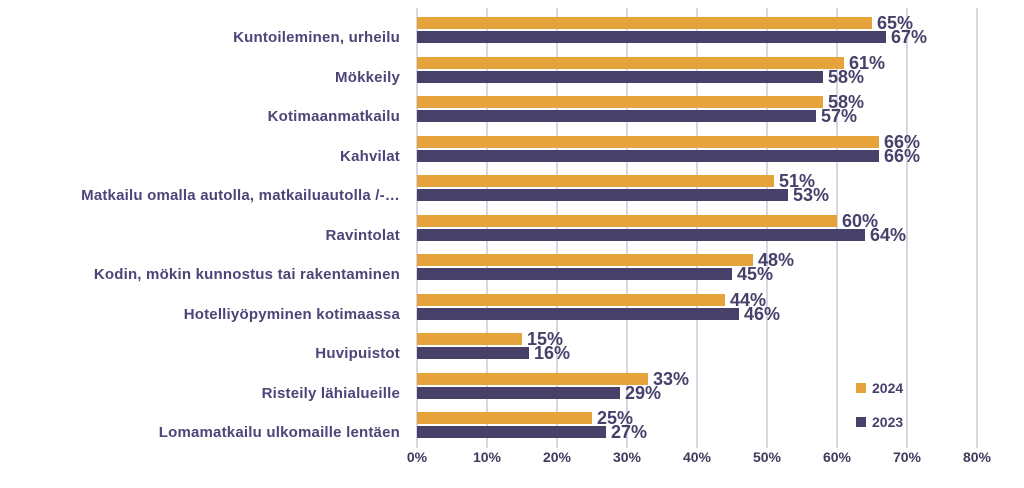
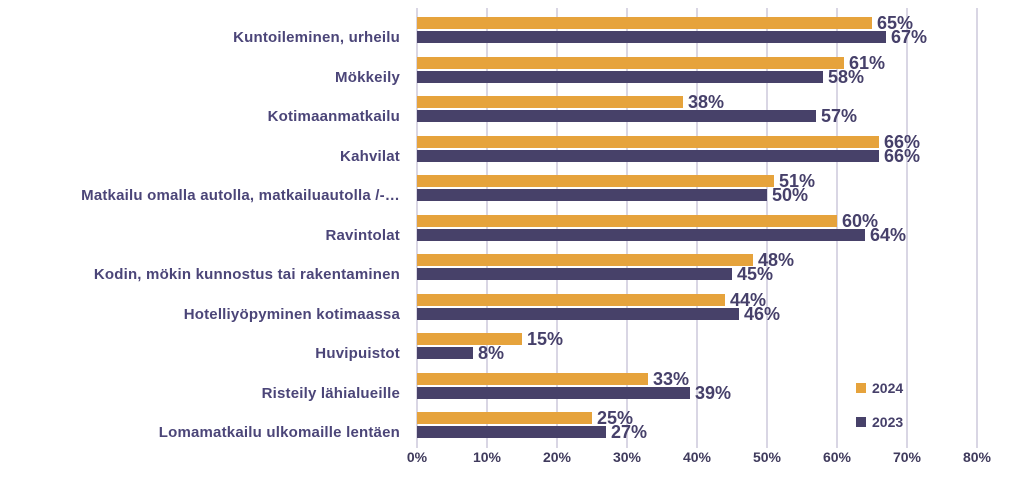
2024/Kotimaanmatkailu: 58% -> 38%
2023/Matkailu omalla autolla, matkailuautolla /-…: 53% -> 50%
2023/Huvipuistot: 16% -> 8%
2023/Risteily lähialueille: 29% -> 39%
